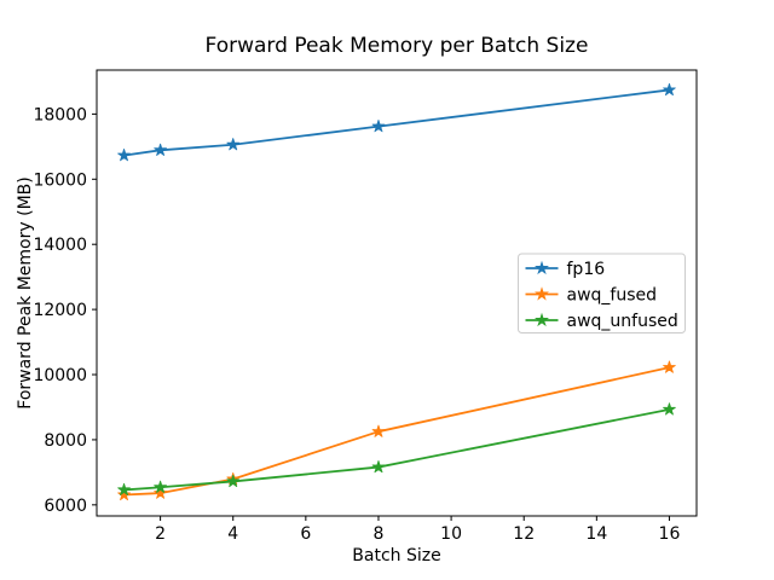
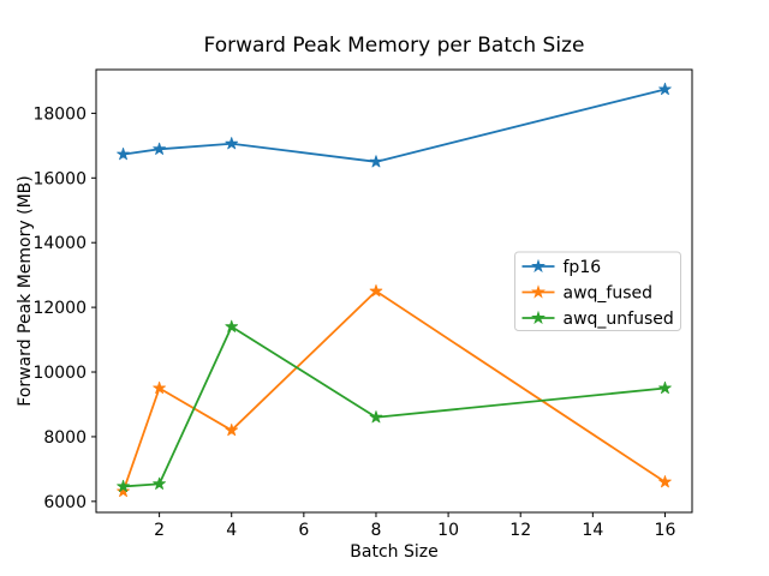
awq_fused/2: 6400 -> 9500
awq_fused/4: 6800 -> 8200
awq_unfused/4: 6700 -> 11400
fp16/8: 17600 -> 16500
awq_fused/8: 8200 -> 12500
awq_unfused/8: 7200 -> 8600
awq_fused/16: 10200 -> 6600
awq_unfused/16: 8900 -> 9500
